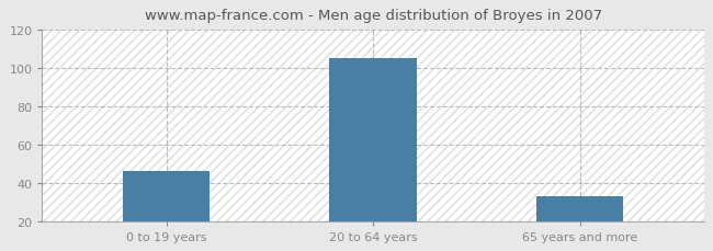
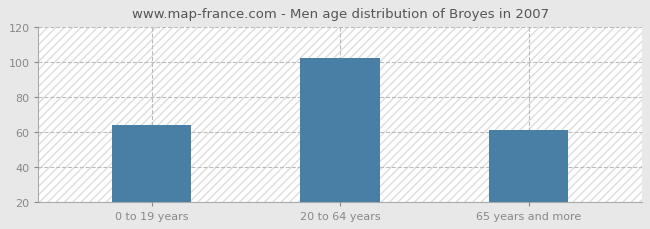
0 to 19 years: 46 -> 64
20 to 64 years: 105 -> 102
65 years and more: 33 -> 61
